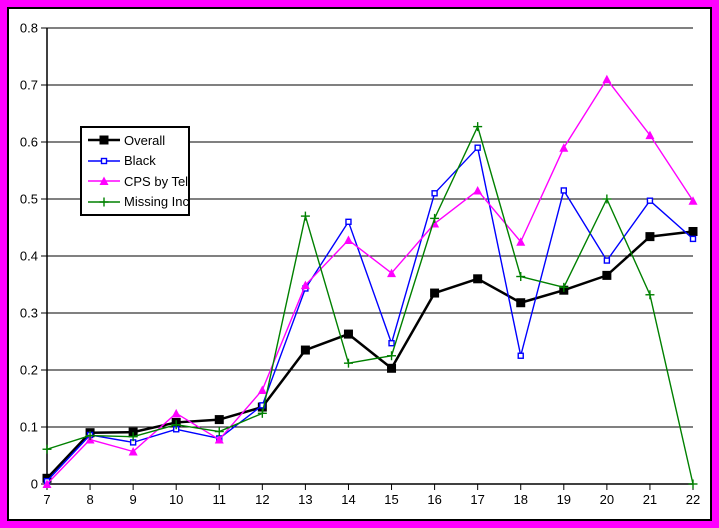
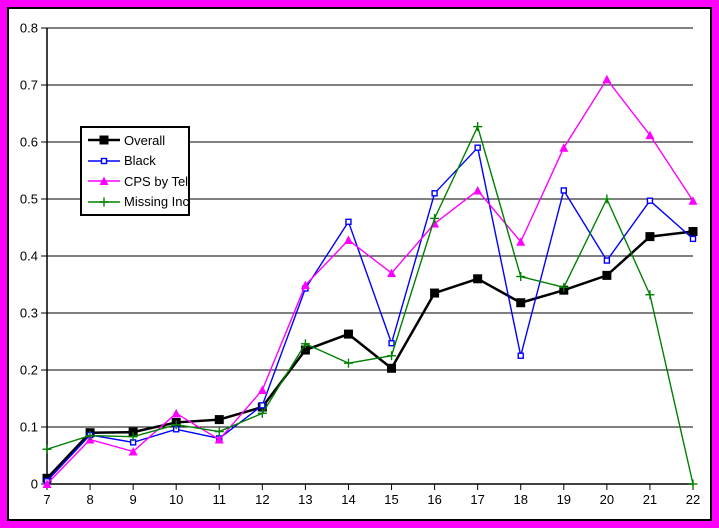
Missing Inc/13: 0.47 -> 0.25
